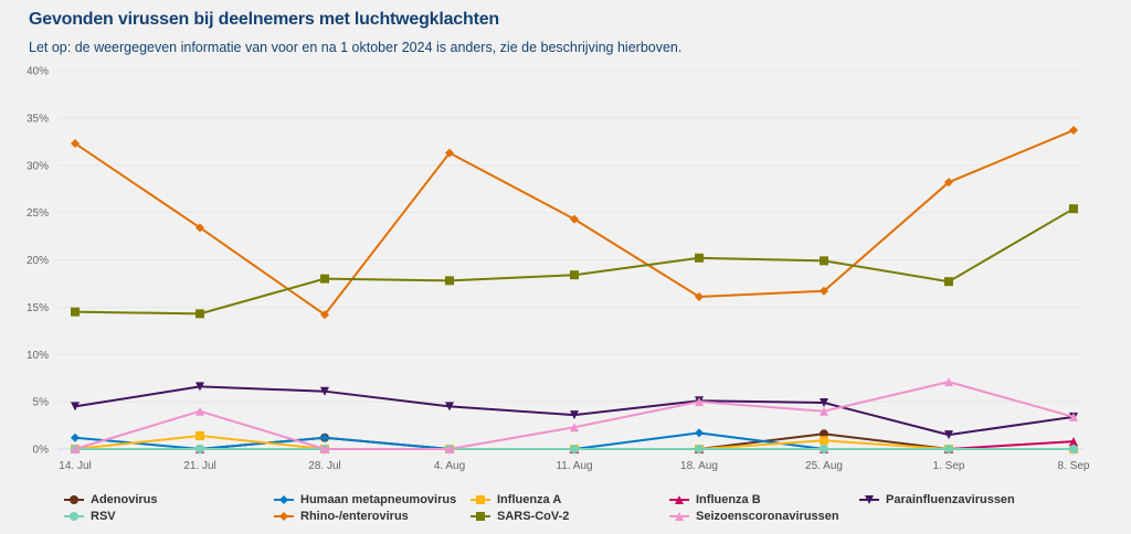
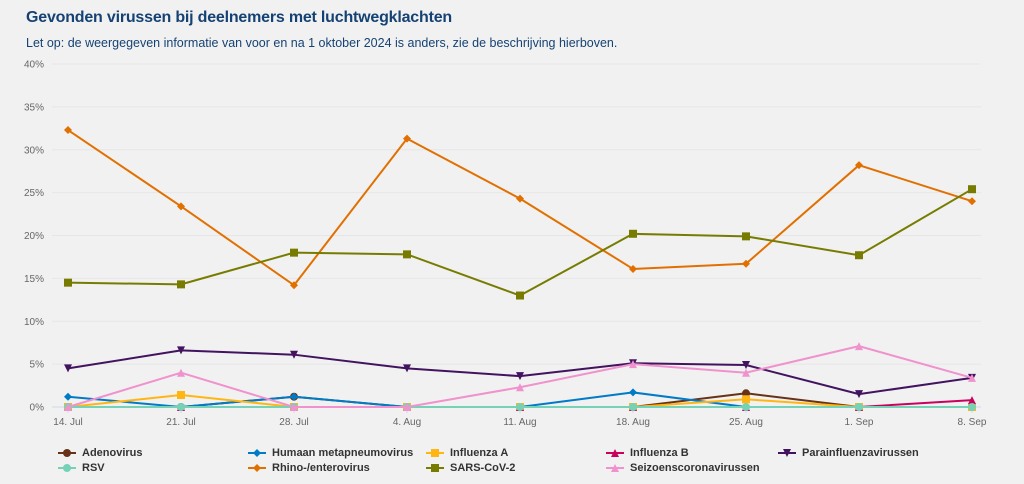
SARS-CoV-2/11. Aug: 18% -> 13%
Rhino-/enterovirus/8. Sep: 34% -> 24%
